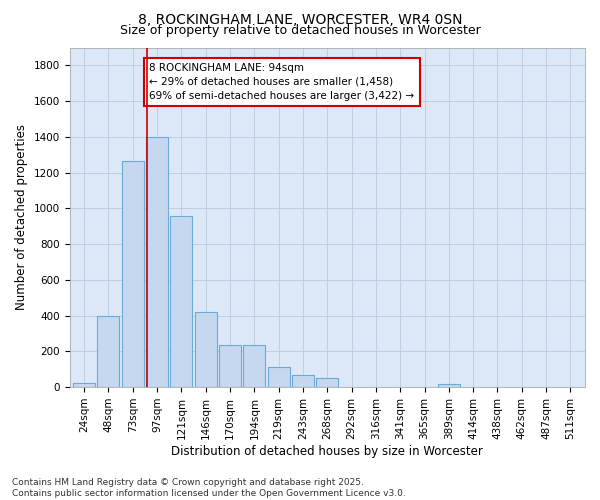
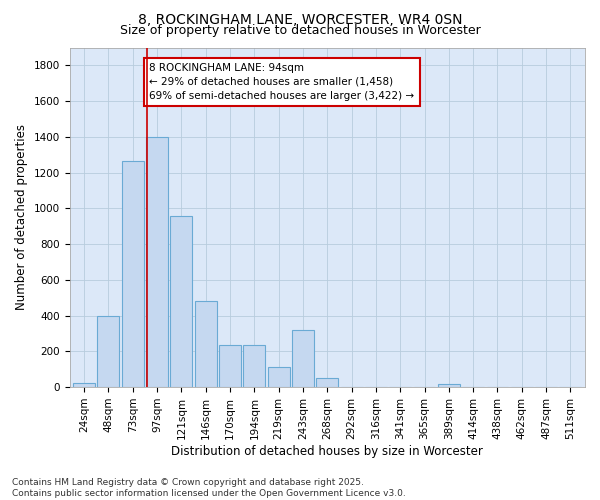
146sqm: 420 -> 480
243sqm: 70 -> 320
